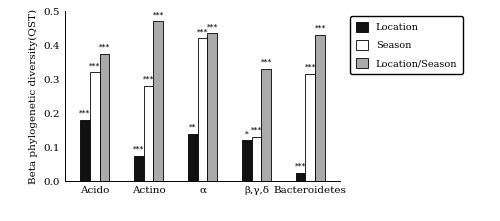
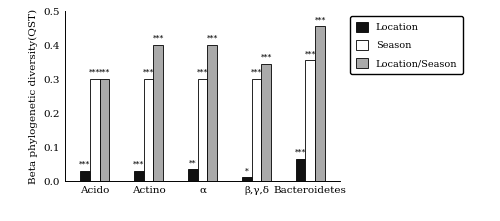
Location/Acido: 0.180 -> 0.030
Season/Acido: 0.320 -> 0.300
Location/Season/Acido: 0.375 -> 0.300
Location/Actino: 0.075 -> 0.030
Season/Actino: 0.280 -> 0.300
Location/Season/Actino: 0.470 -> 0.400
Location/α: 0.140 -> 0.035
Season/α: 0.420 -> 0.300
Location/Season/α: 0.435 -> 0.400
Location/β,γ,δ: 0.120 -> 0.012
Season/β,γ,δ: 0.130 -> 0.300
Location/Season/β,γ,δ: 0.330 -> 0.345
Location/Bacteroidetes: 0.025 -> 0.065
Season/Bacteroidetes: 0.315 -> 0.355
Location/Season/Bacteroidetes: 0.430 -> 0.455
